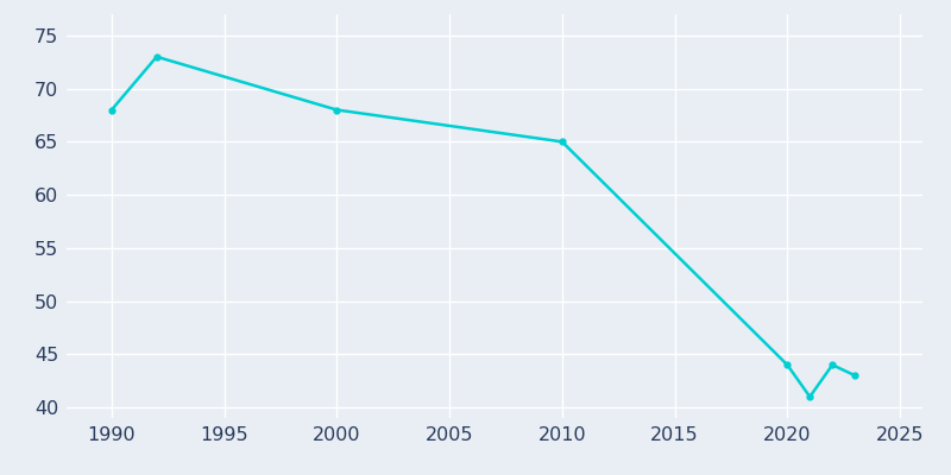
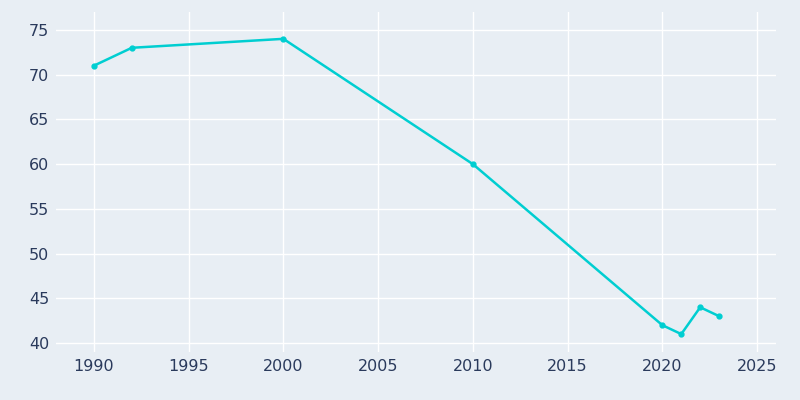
1990: 68 -> 71
2000: 68 -> 74
2010: 65 -> 60
2020: 44 -> 42
